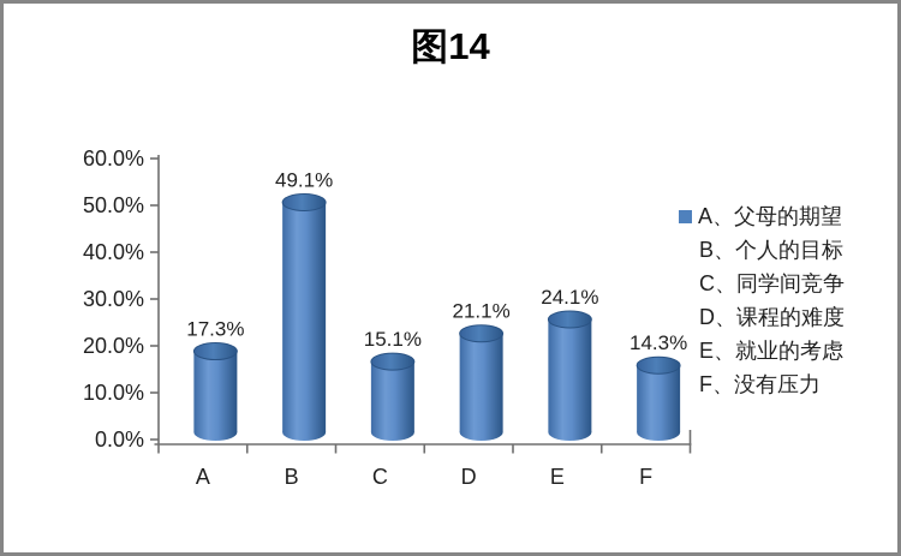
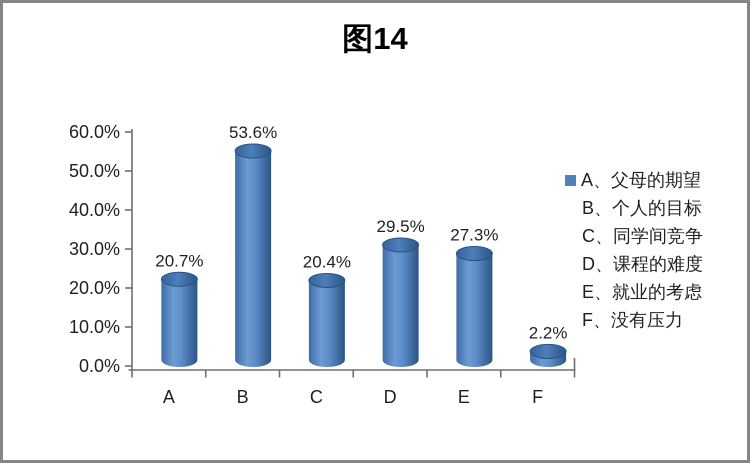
A: 17.3% -> 20.7%
B: 49.1% -> 53.6%
C: 15.1% -> 20.4%
D: 21.1% -> 29.5%
E: 24.1% -> 27.3%
F: 14.3% -> 2.2%
